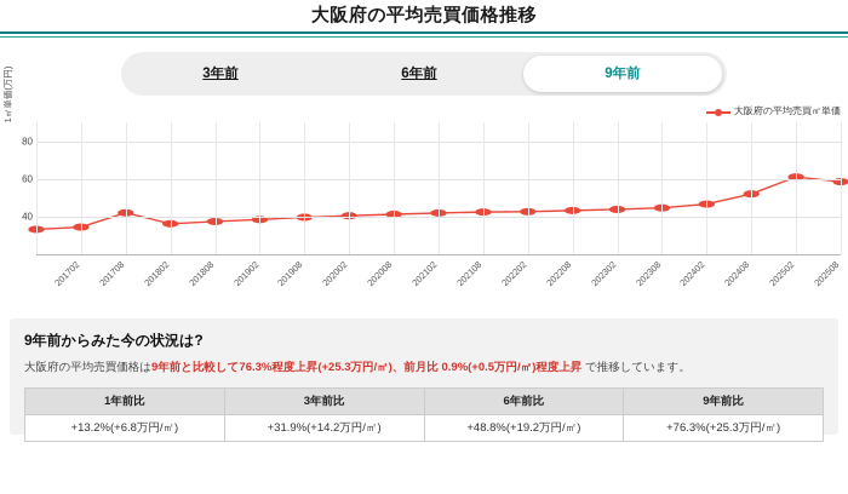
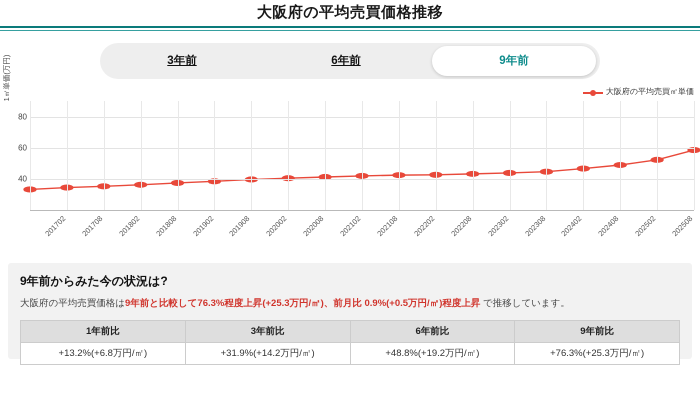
201802: 42 -> 35
202502: 52 -> 49
202508: 61 -> 52
